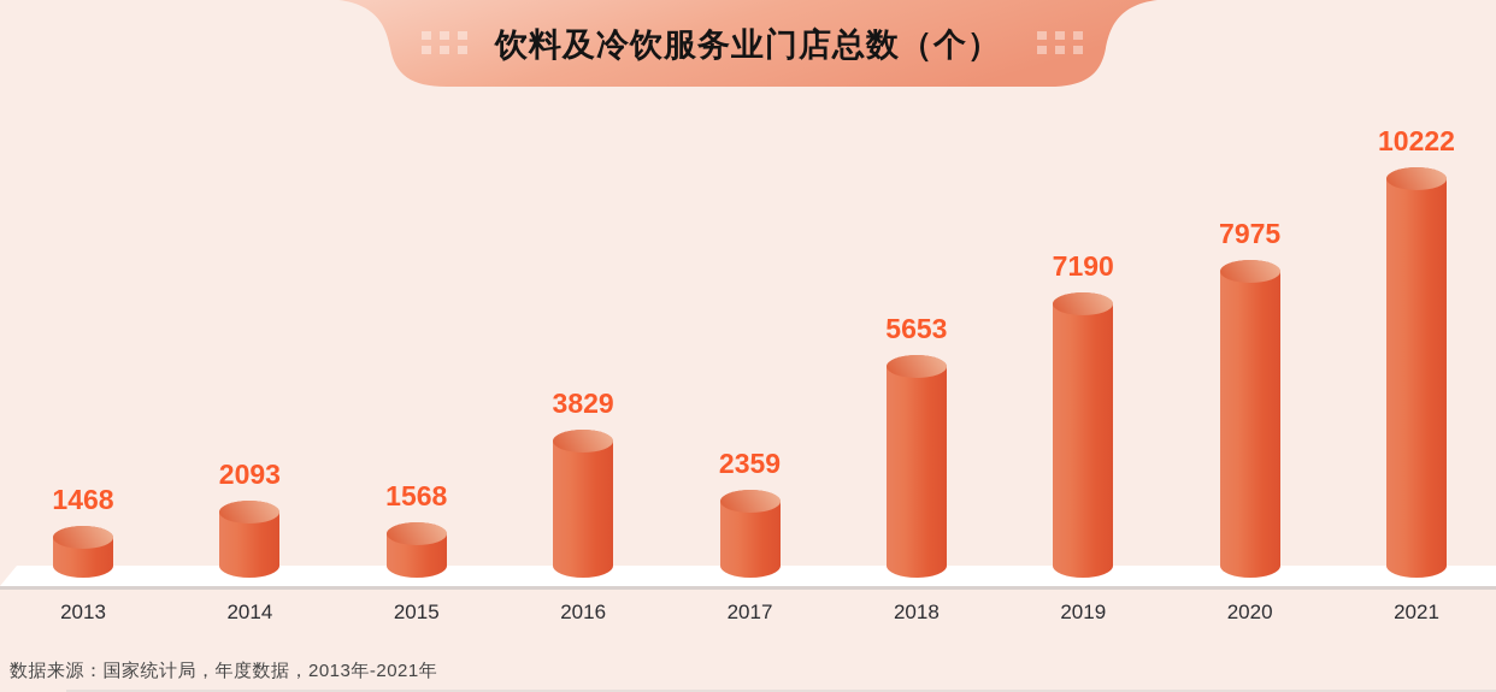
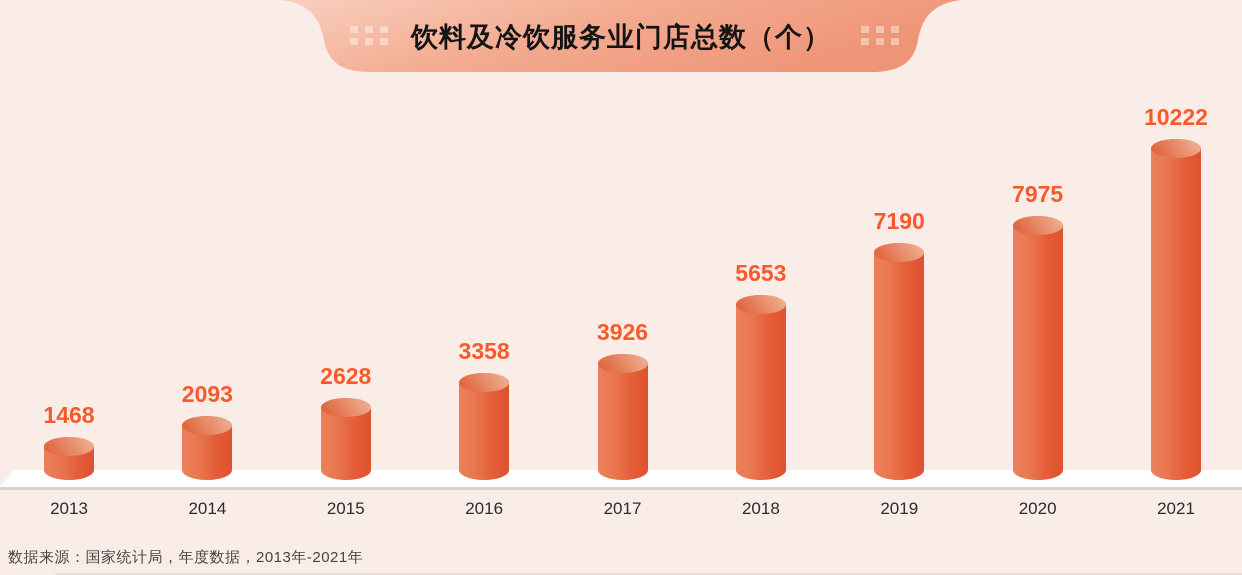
2015: 1568 -> 2628
2016: 3829 -> 3358
2017: 2359 -> 3926
